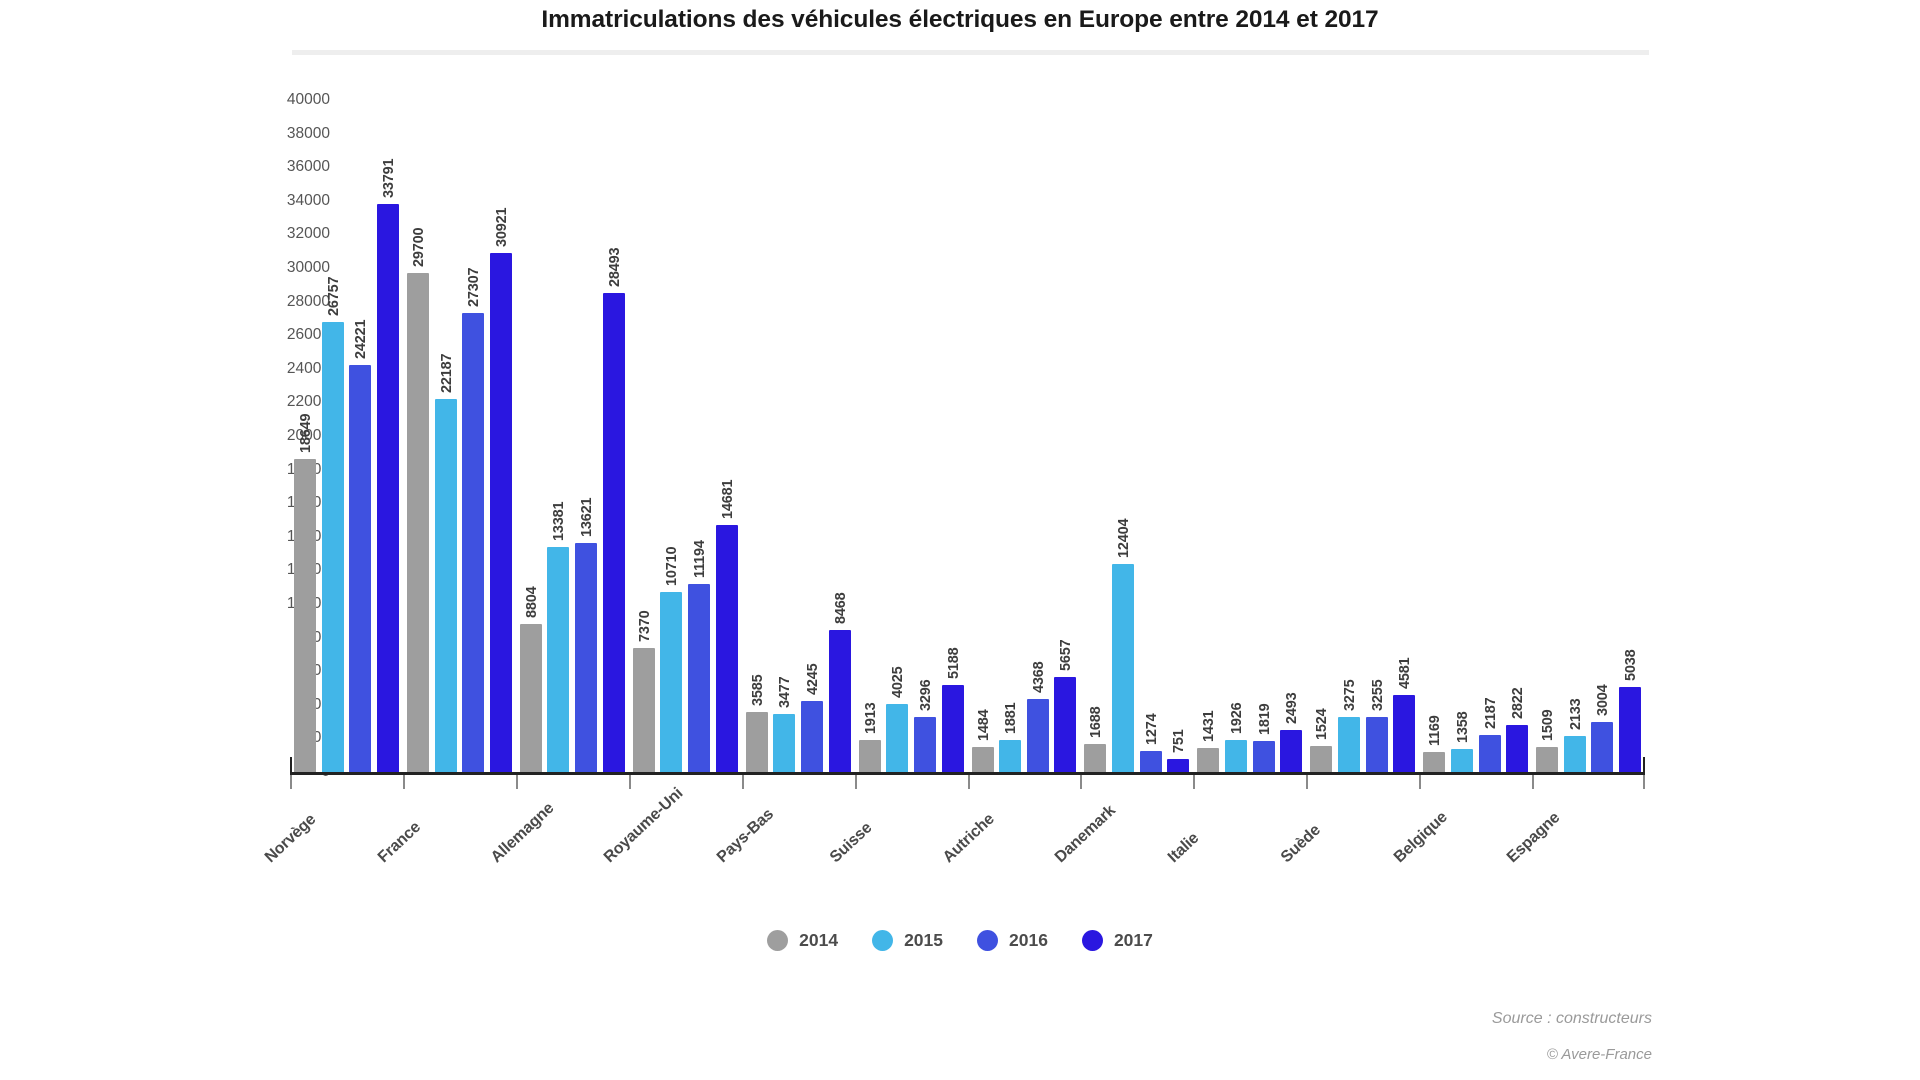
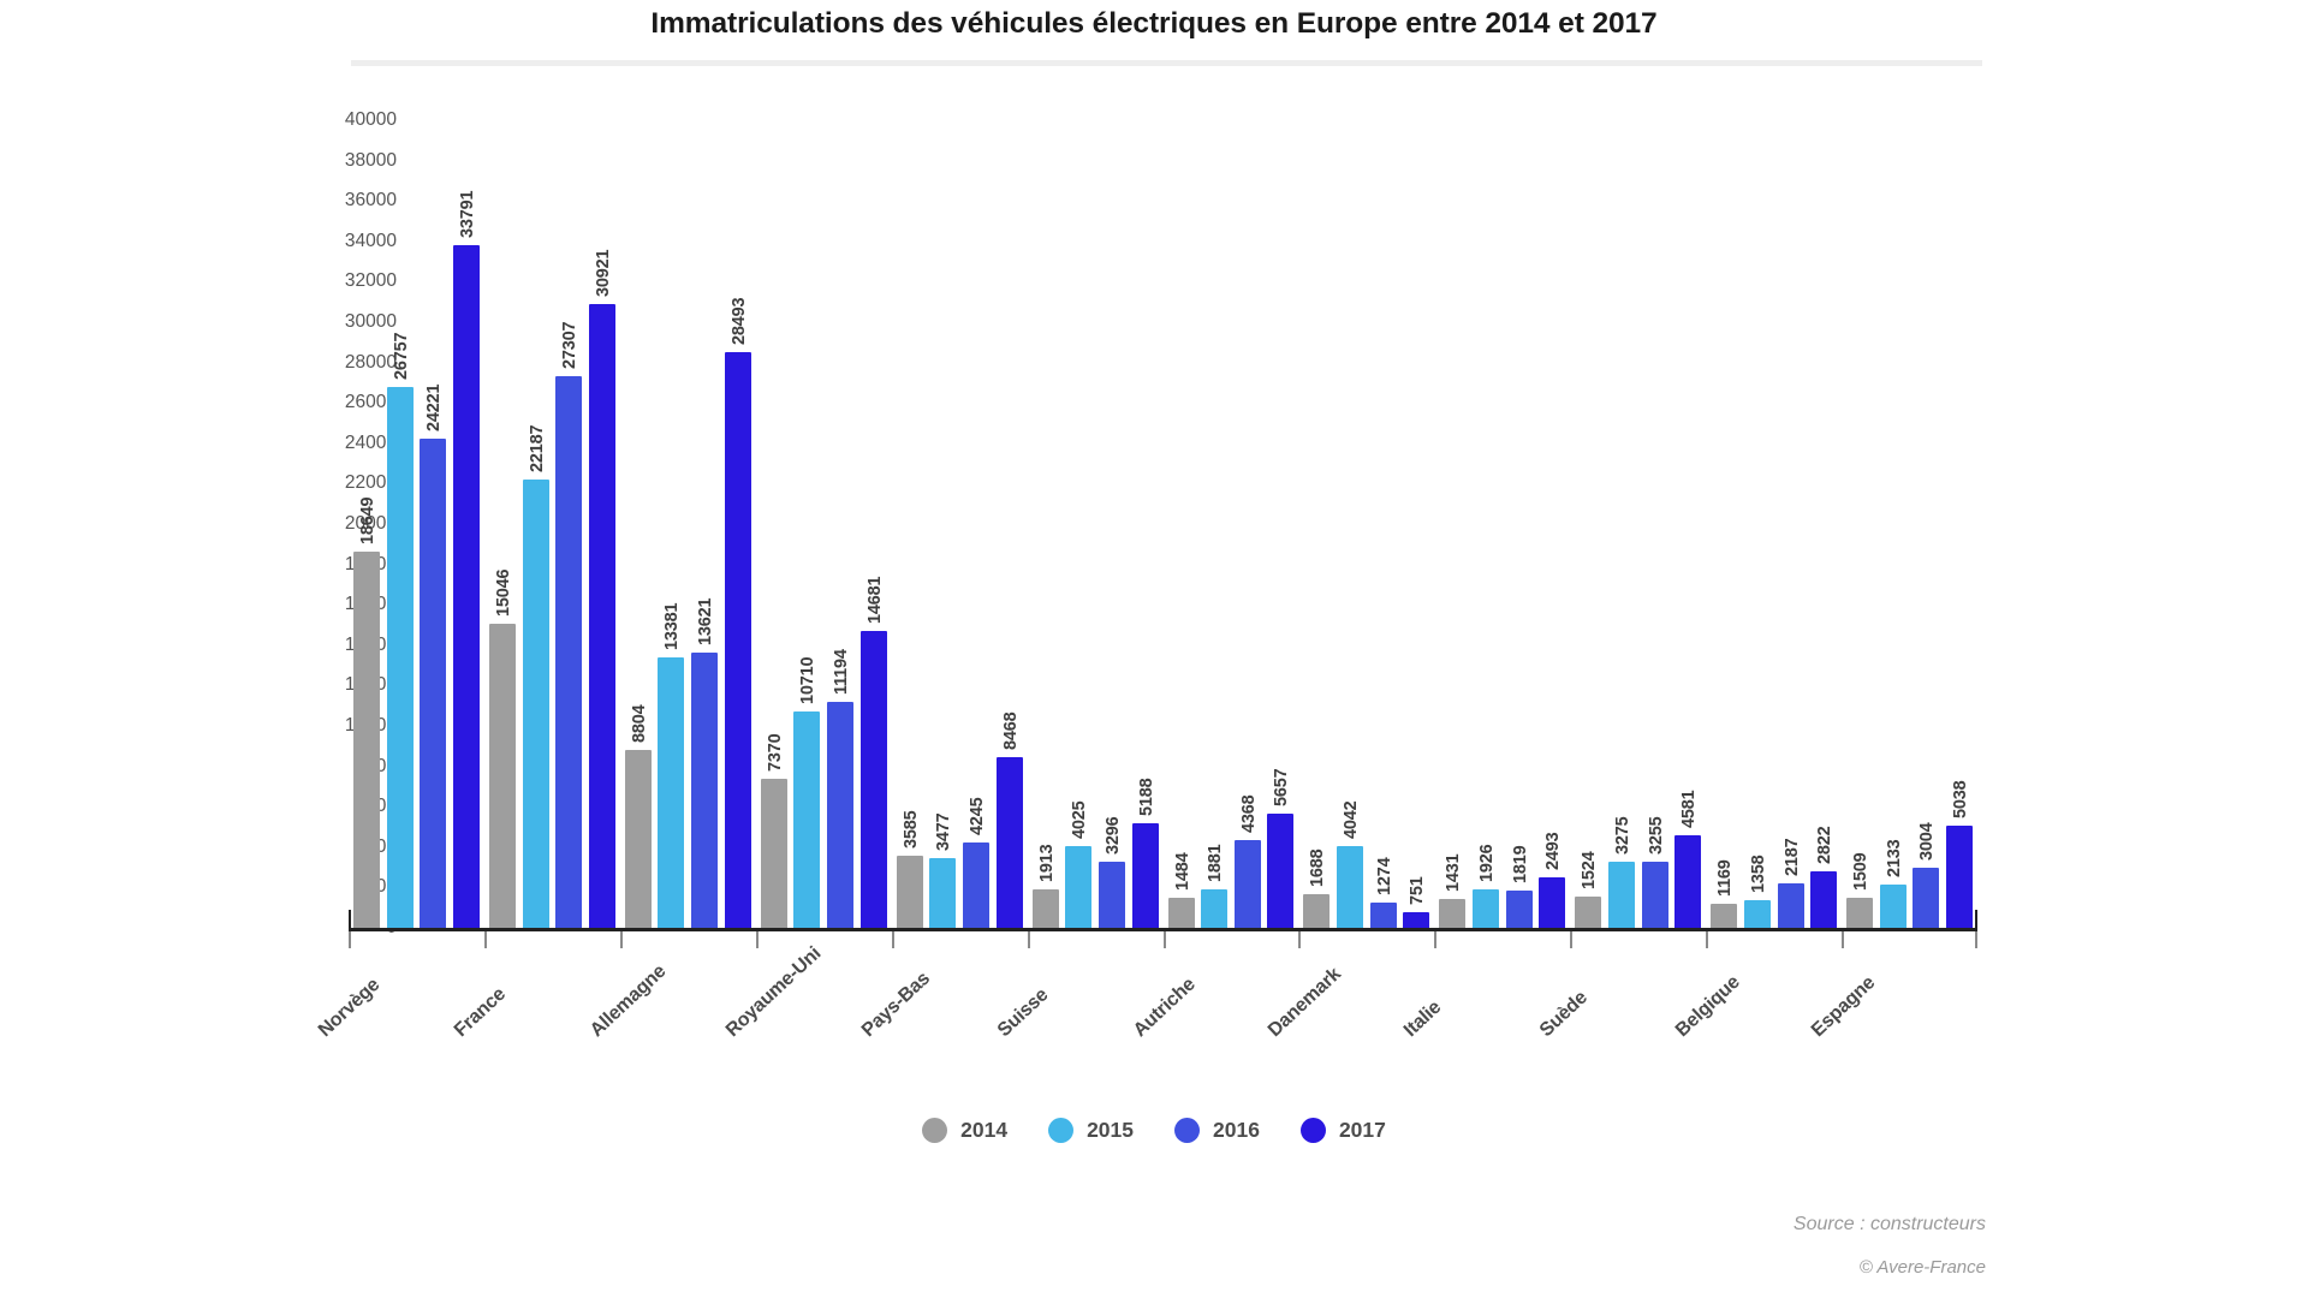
2014/France: 29700 -> 15046
2015/Danemark: 12404 -> 4042
